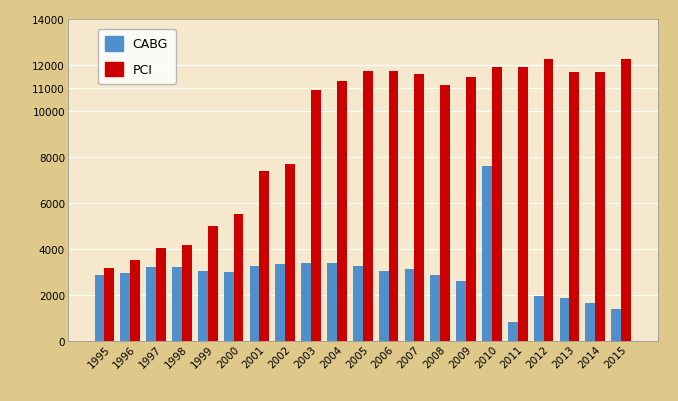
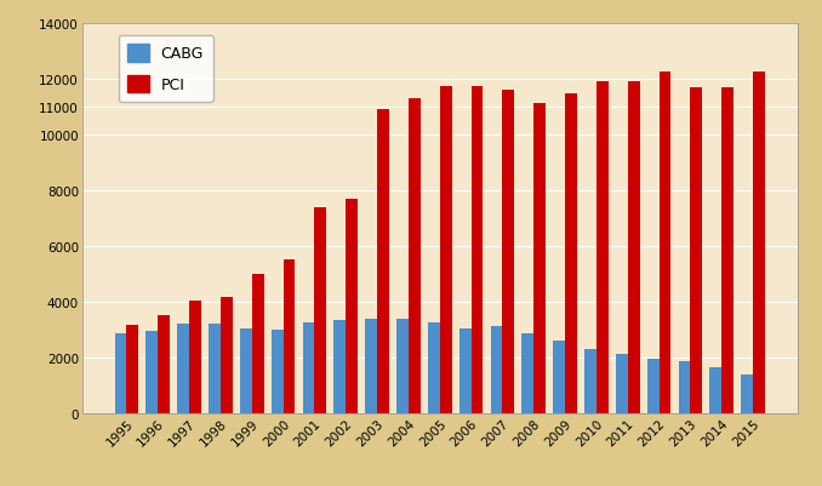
CABG/2010: 7600 -> 2300
CABG/2011: 800 -> 2100
